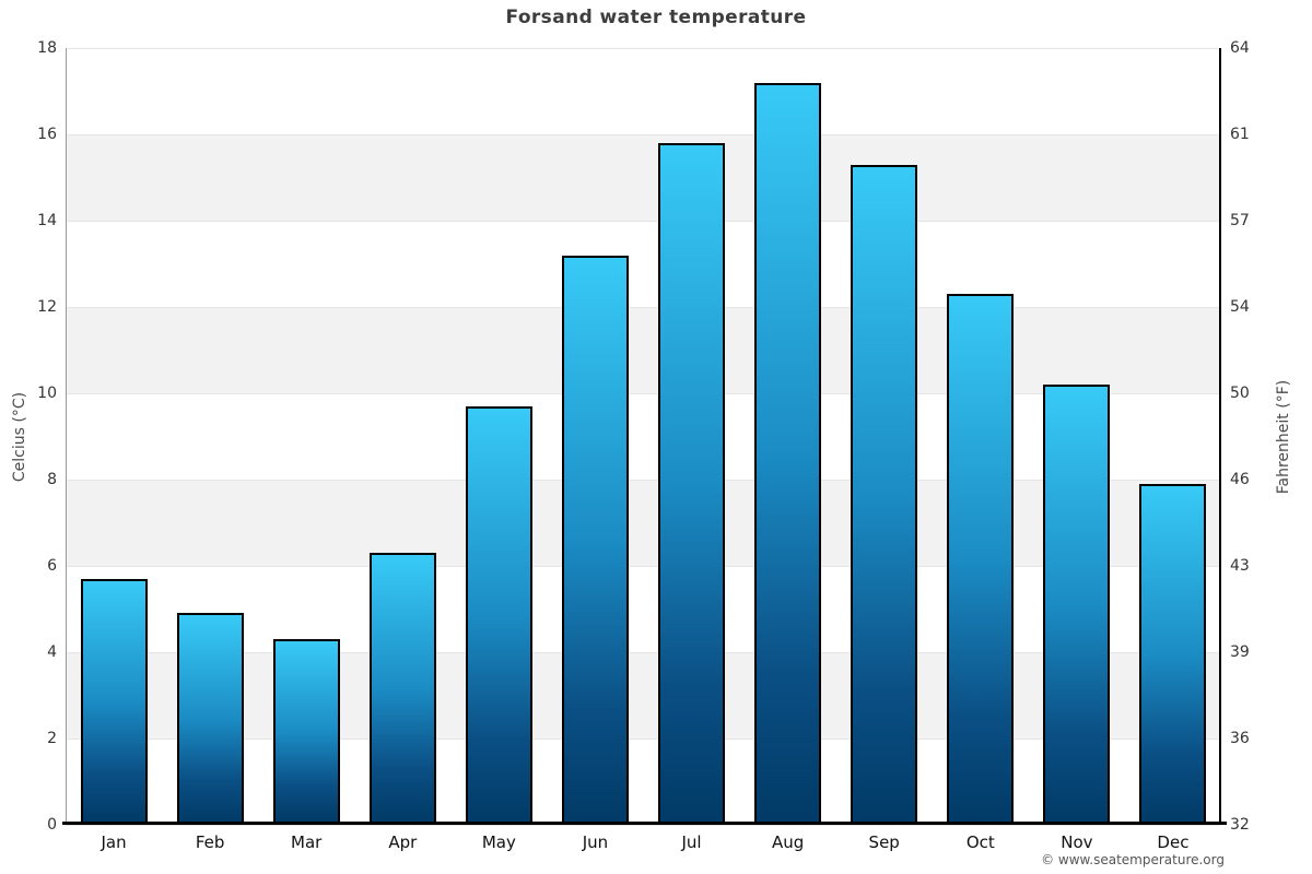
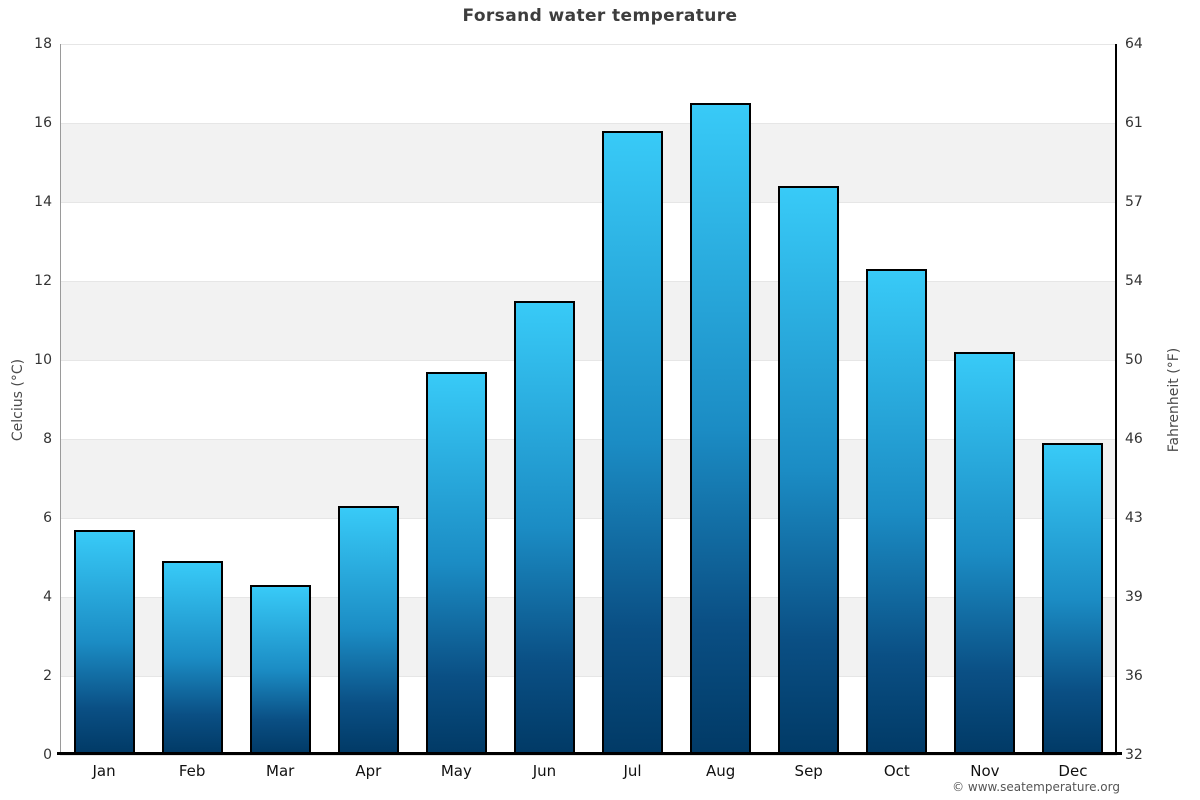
Jun: 13.2 -> 11.5
Aug: 17.2 -> 16.5
Sep: 15.3 -> 14.4
